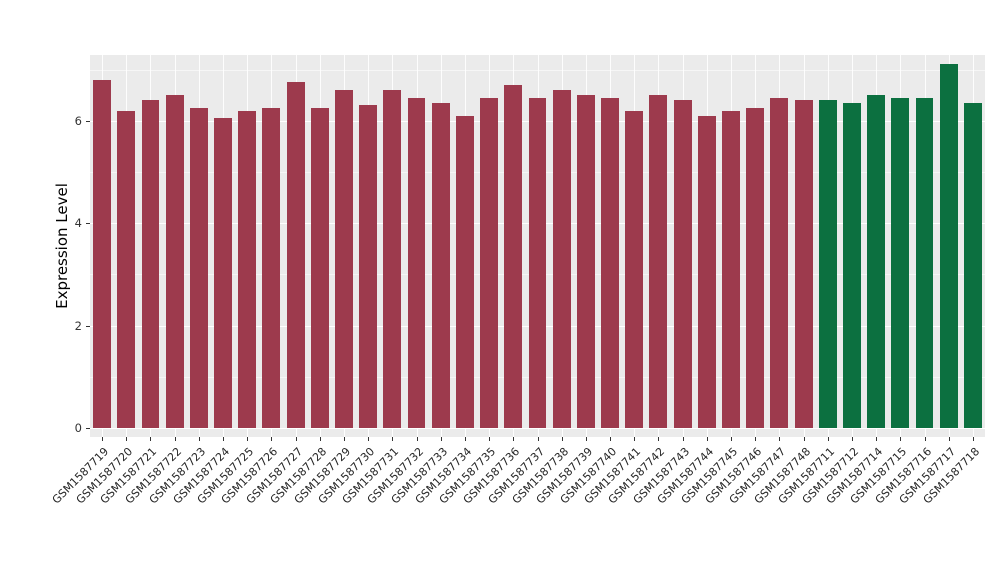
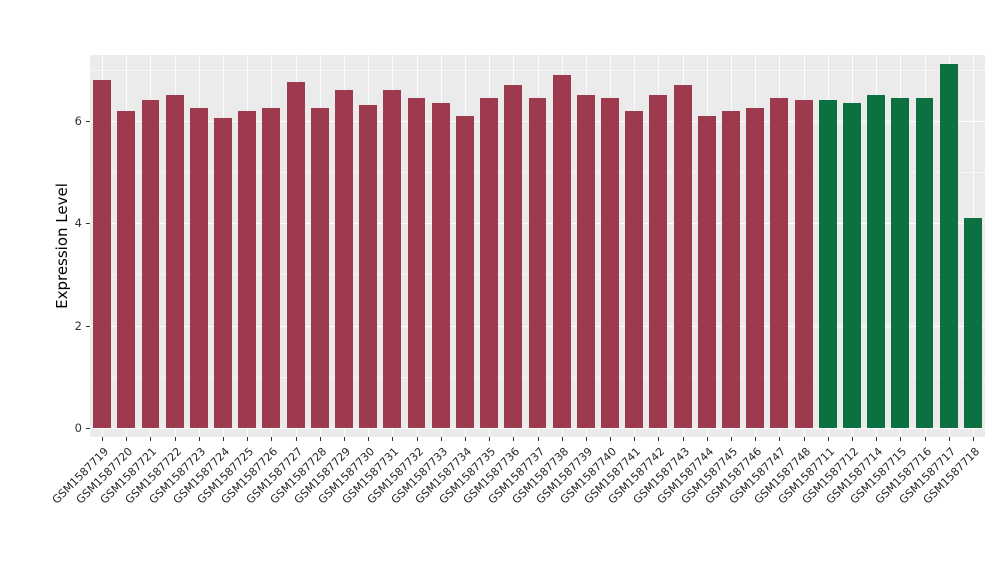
GSM1587738: 6.6 -> 6.9
GSM1587743: 6.4 -> 6.7
GSM1587718: 6.3 -> 4.1
